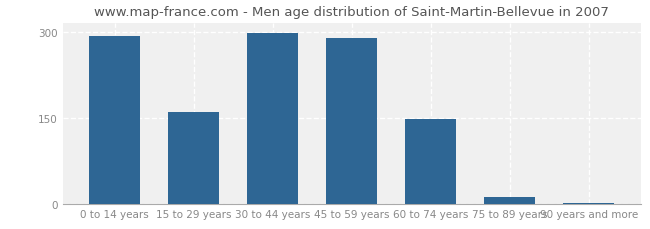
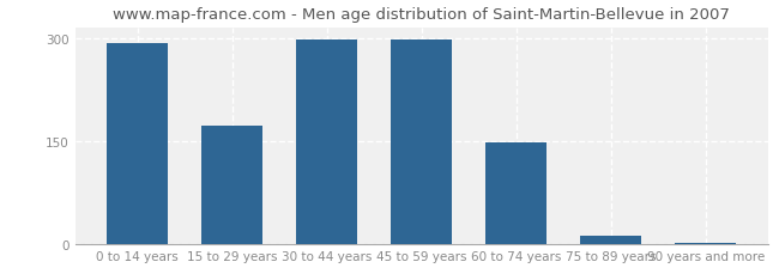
15 to 29 years: 160 -> 172
45 to 59 years: 288 -> 298
